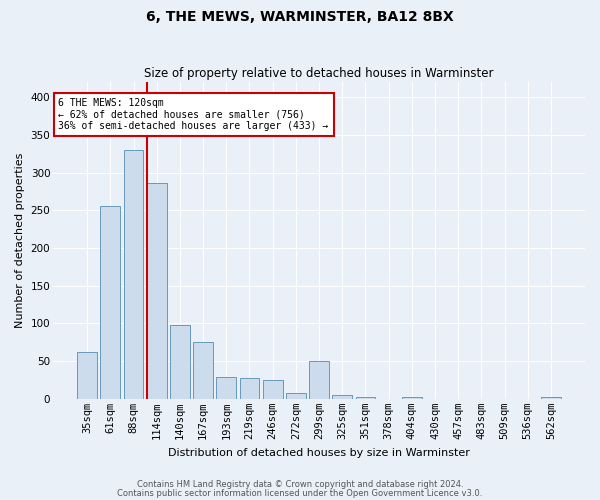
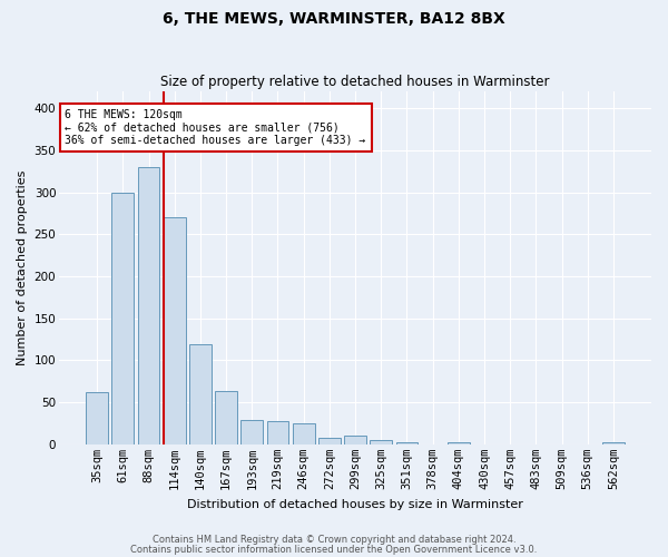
61sqm: 256 -> 300
114sqm: 286 -> 270
140sqm: 98 -> 119
167sqm: 76 -> 63
299sqm: 50 -> 10
